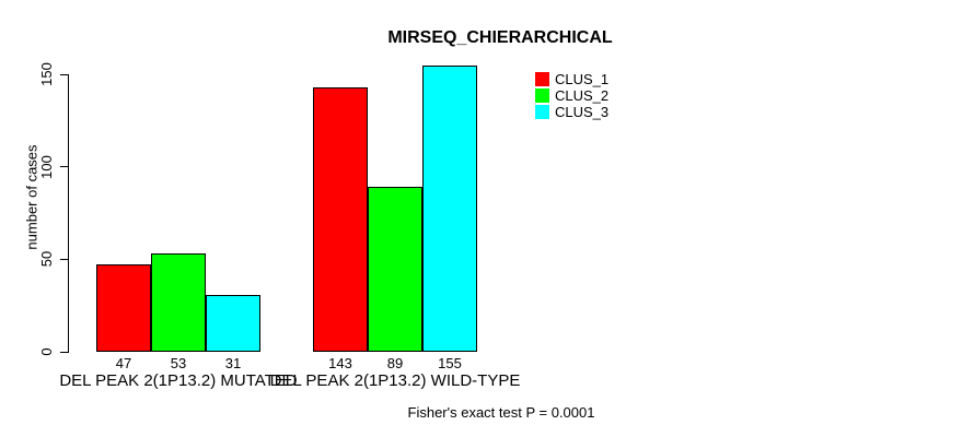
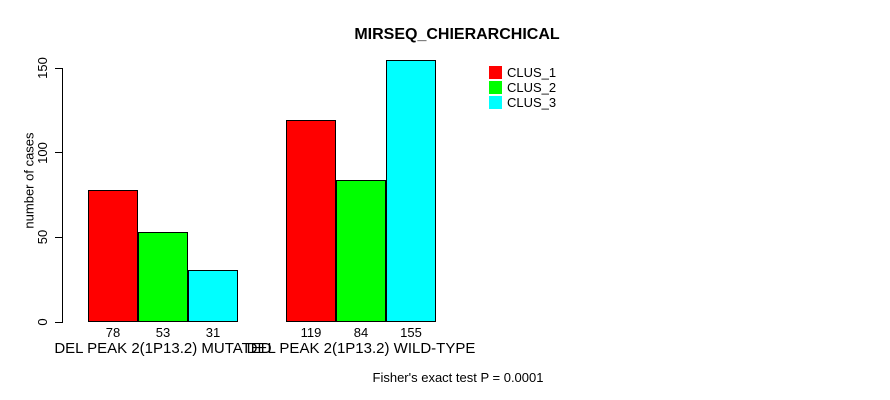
CLUS_1/DEL PEAK 2(1P13.2) MUTATED: 47 -> 78
CLUS_1/DEL PEAK 2(1P13.2) WILD-TYPE: 143 -> 119
CLUS_2/DEL PEAK 2(1P13.2) WILD-TYPE: 89 -> 84
